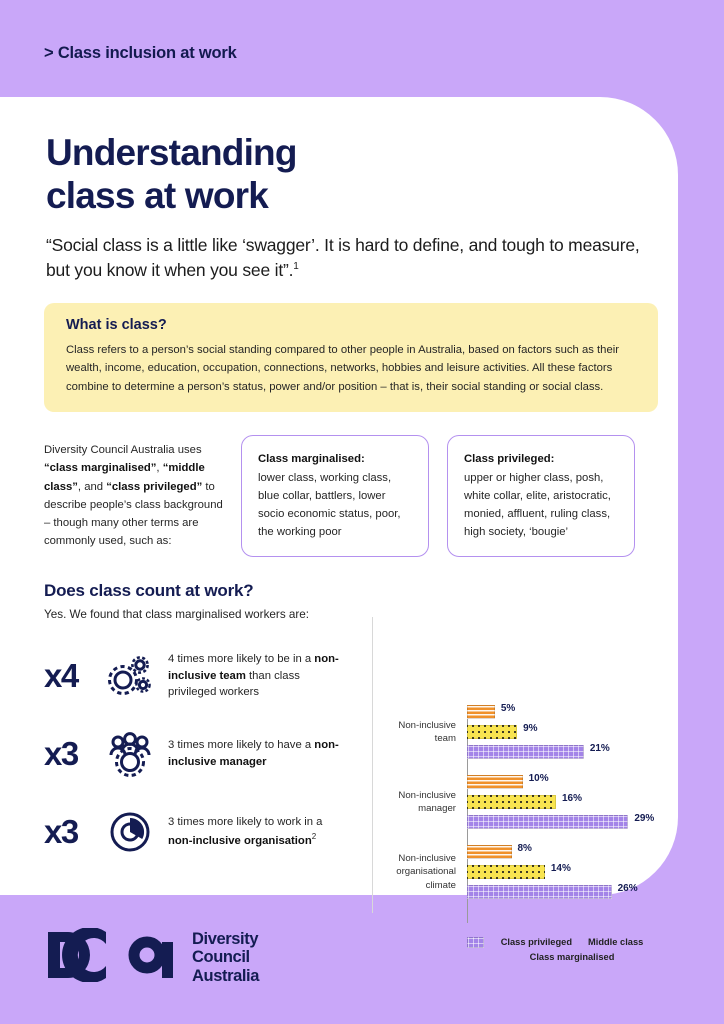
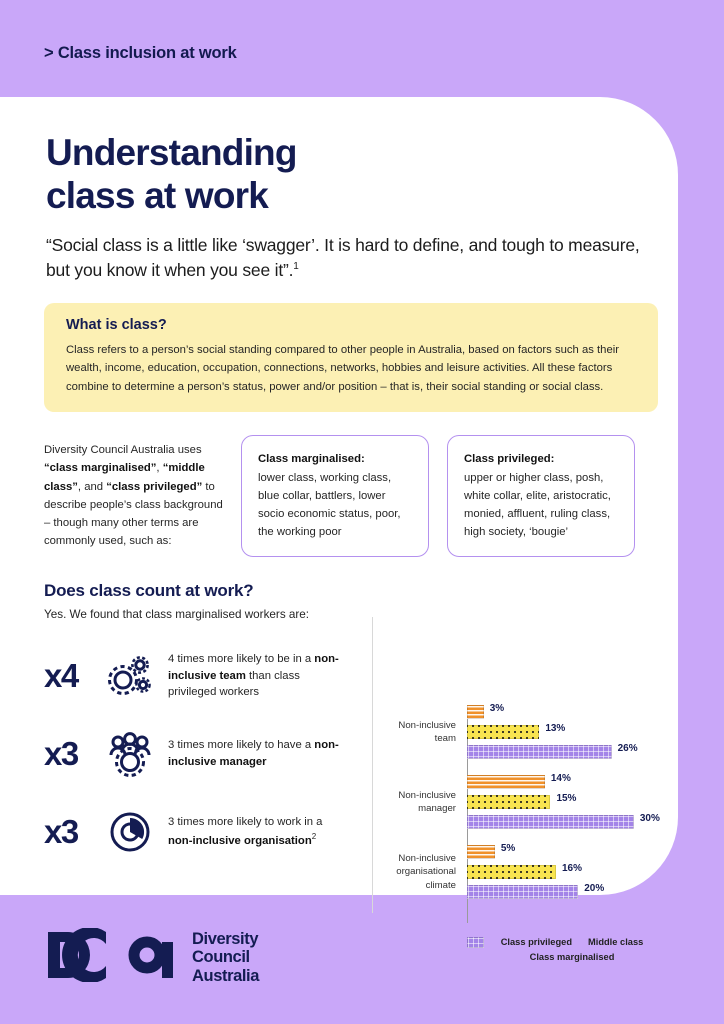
Class privileged/Non-inclusive team: 5% -> 3%
Middle class/Non-inclusive team: 9% -> 13%
Class marginalised/Non-inclusive team: 21% -> 26%
Class privileged/Non-inclusive manager: 10% -> 14%
Middle class/Non-inclusive manager: 16% -> 15%
Class marginalised/Non-inclusive manager: 29% -> 30%
Class privileged/Non-inclusive organisational climate: 8% -> 5%
Middle class/Non-inclusive organisational climate: 14% -> 16%
Class marginalised/Non-inclusive organisational climate: 26% -> 20%
